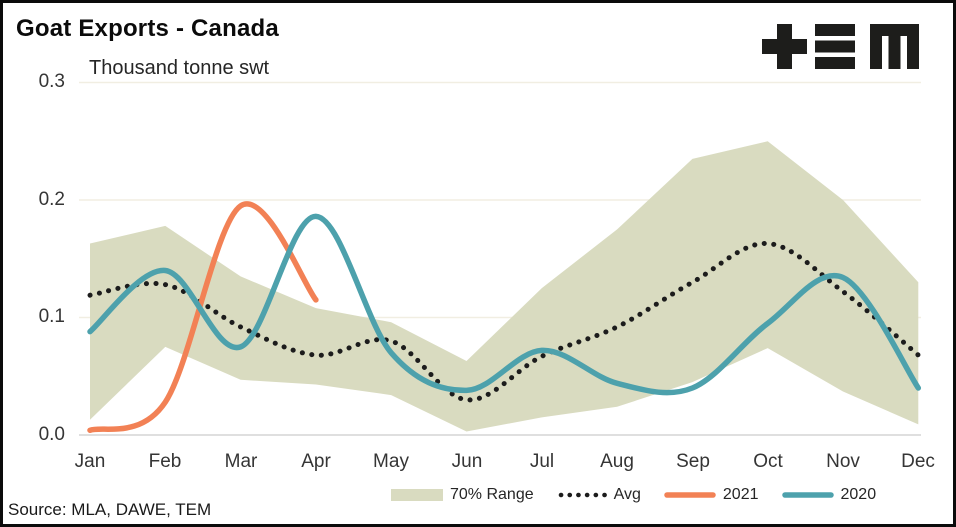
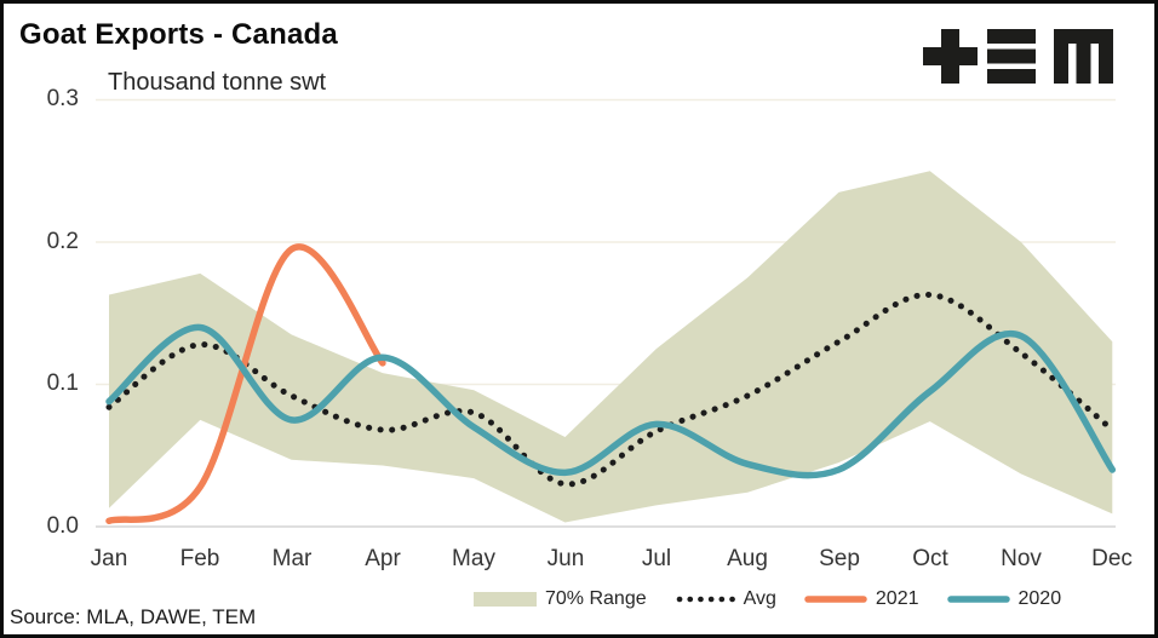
Avg/Jan: 0.119 -> 0.084
2020/Apr: 0.186 -> 0.119
